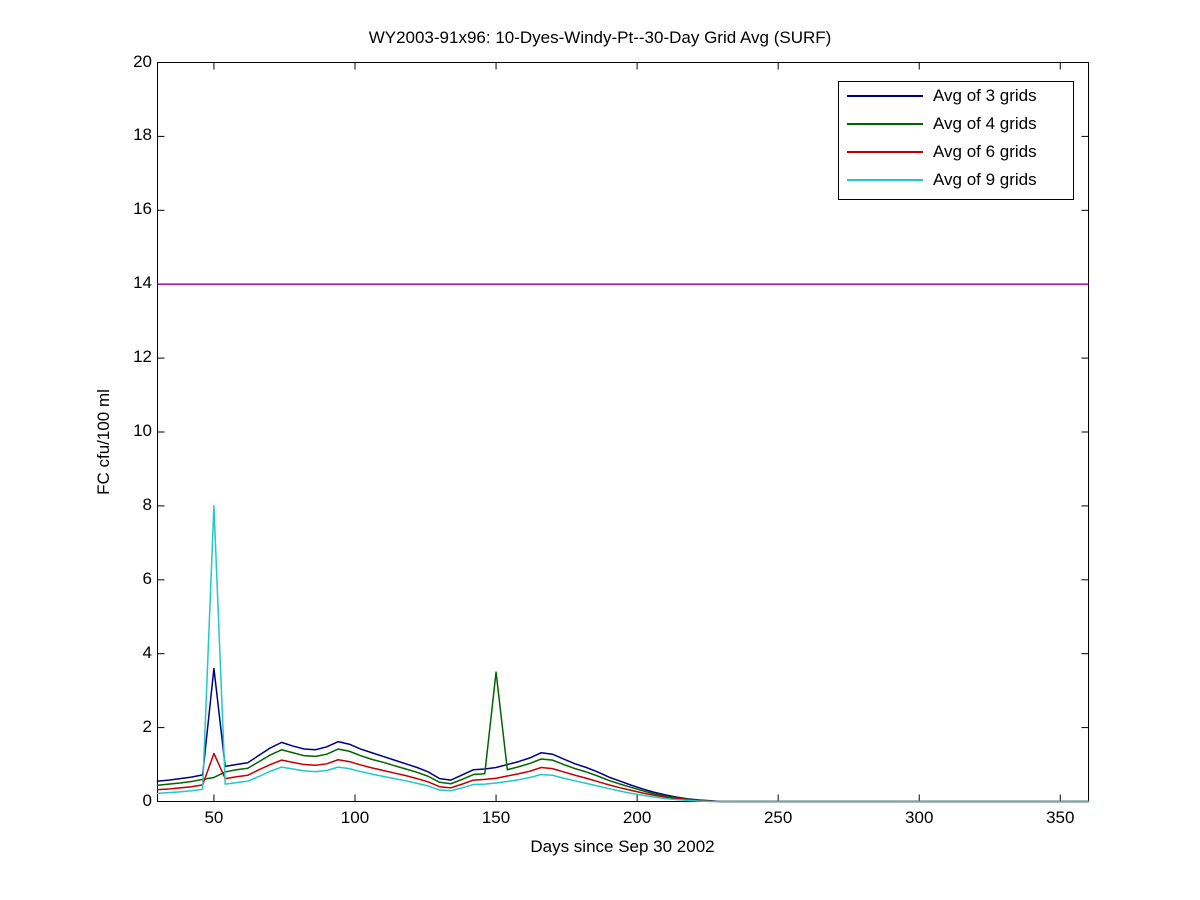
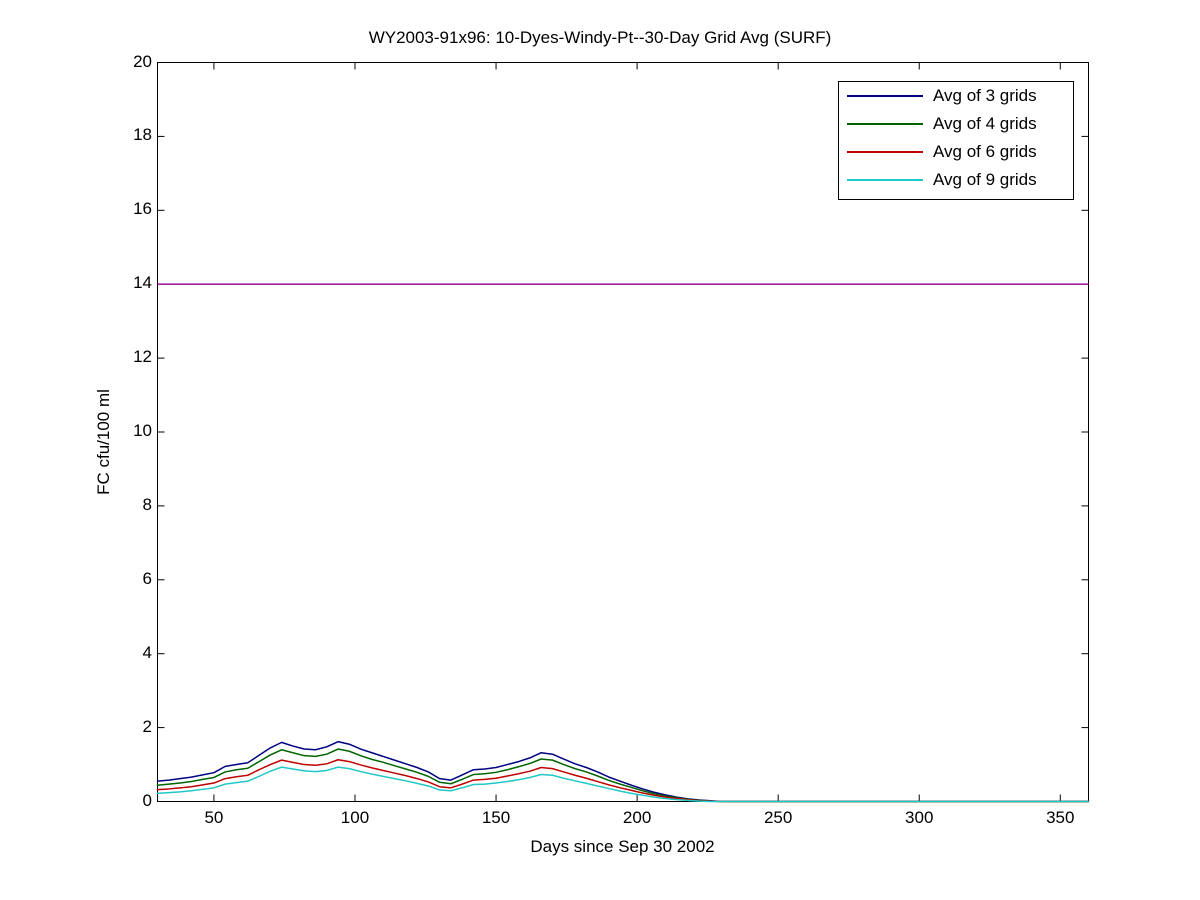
Avg of 3 grids/50: 3.6 -> 0.8
Avg of 6 grids/50: 1.3 -> 0.5
Avg of 9 grids/50: 8.0 -> 0.4
Avg of 4 grids/150: 3.5 -> 0.8
